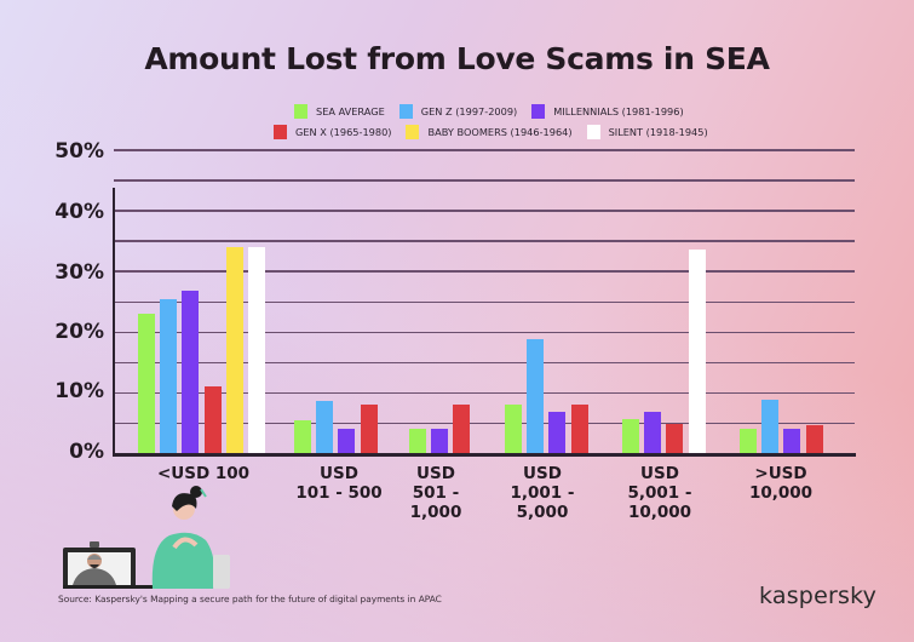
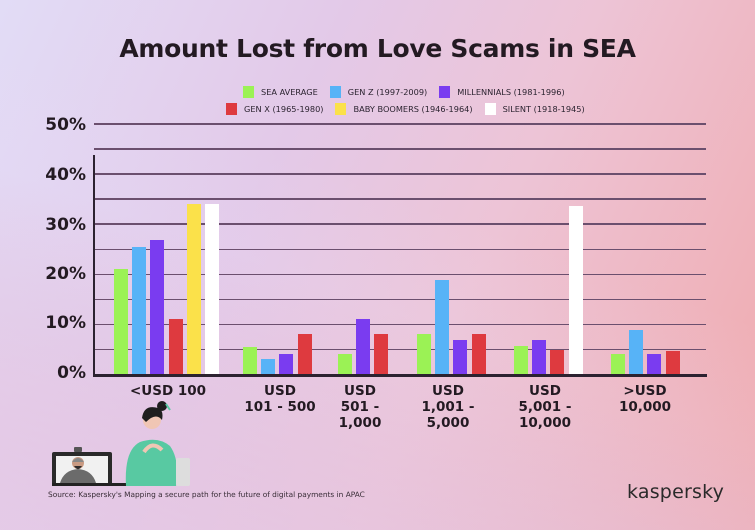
SEA AVERAGE/<USD 100: 23% -> 21%
GEN Z (1997-2009)/USD 101 - 500: 9% -> 3%
MILLENNIALS (1981-1996)/USD 501 - 1,000: 4% -> 11%
